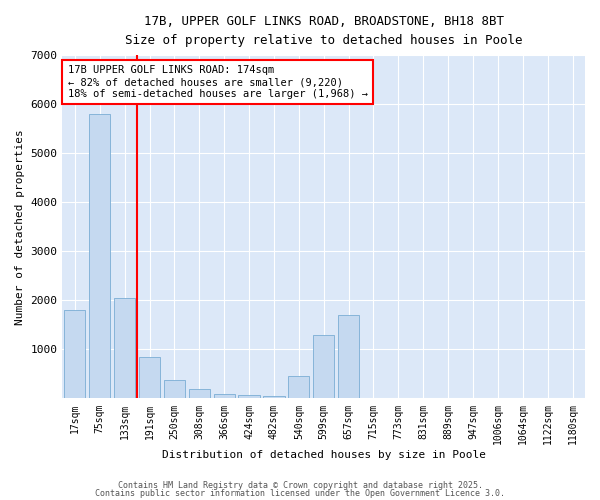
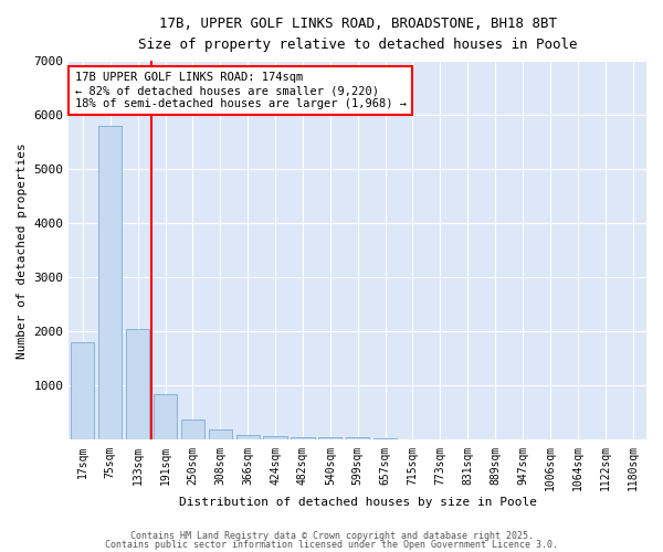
540sqm: 450 -> 50
599sqm: 1300 -> 50
657sqm: 1700 -> 20
